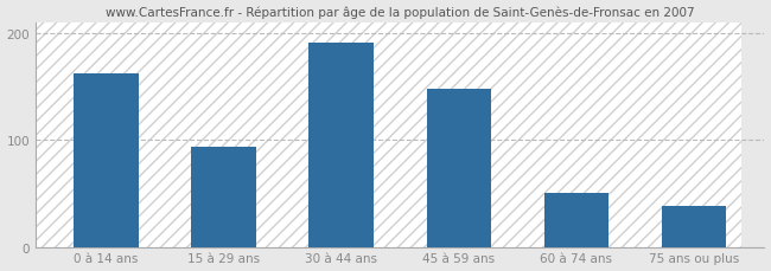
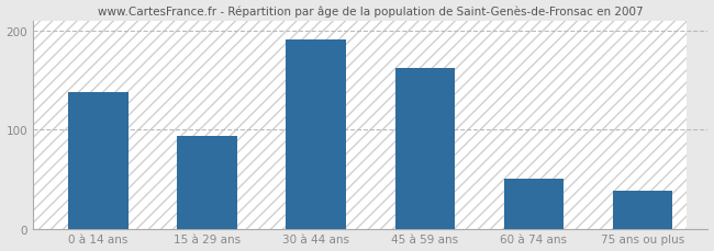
0 à 14 ans: 162 -> 138
45 à 59 ans: 148 -> 162
